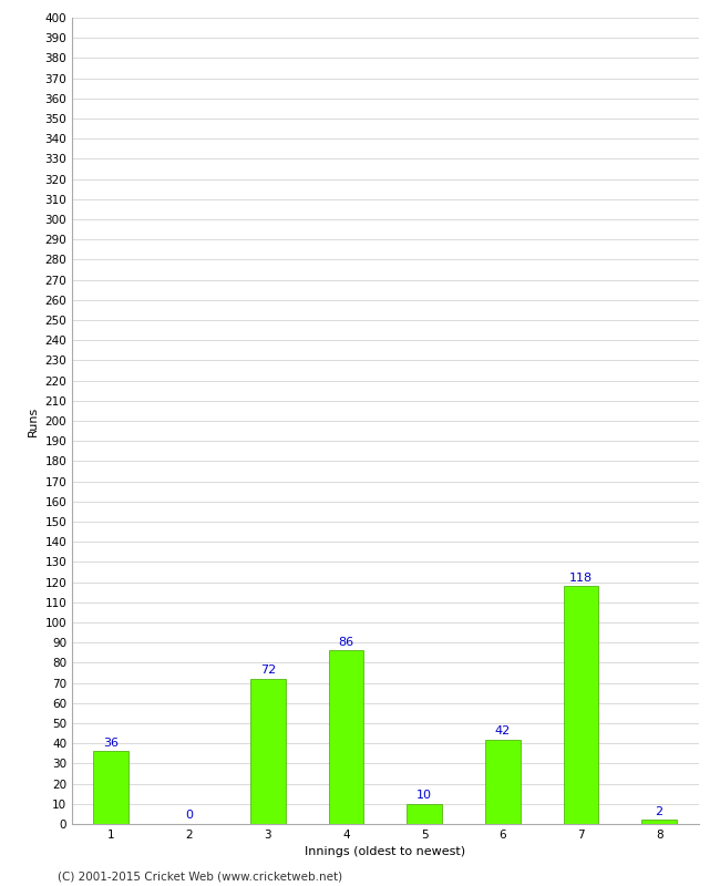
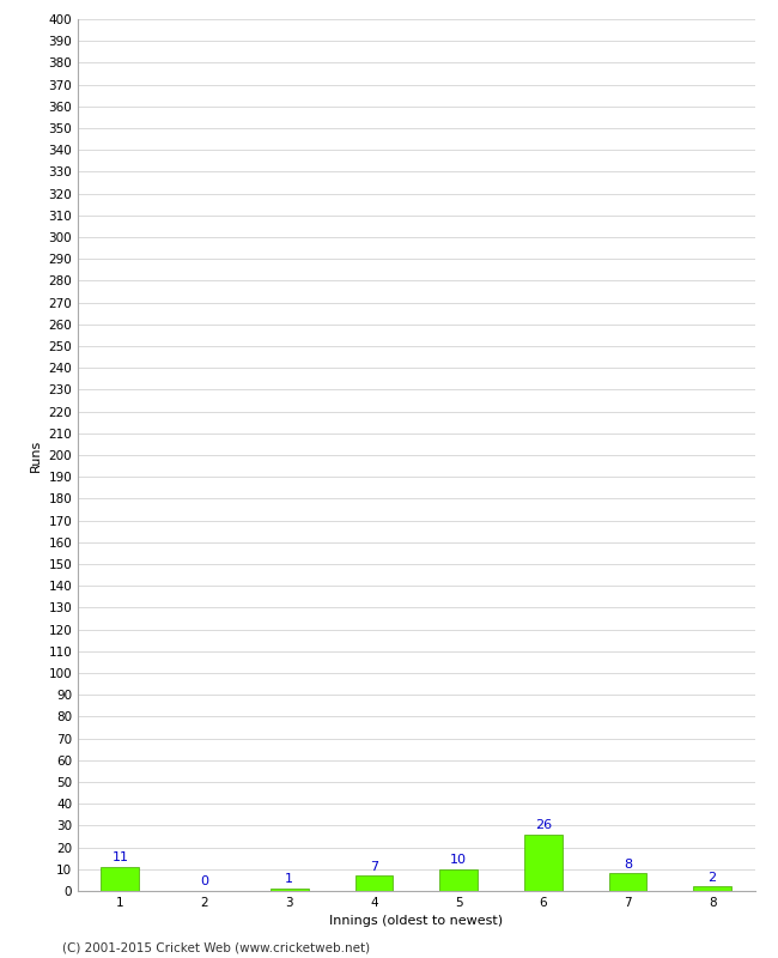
1: 36 -> 11
3: 72 -> 1
4: 86 -> 7
6: 42 -> 26
7: 118 -> 8
